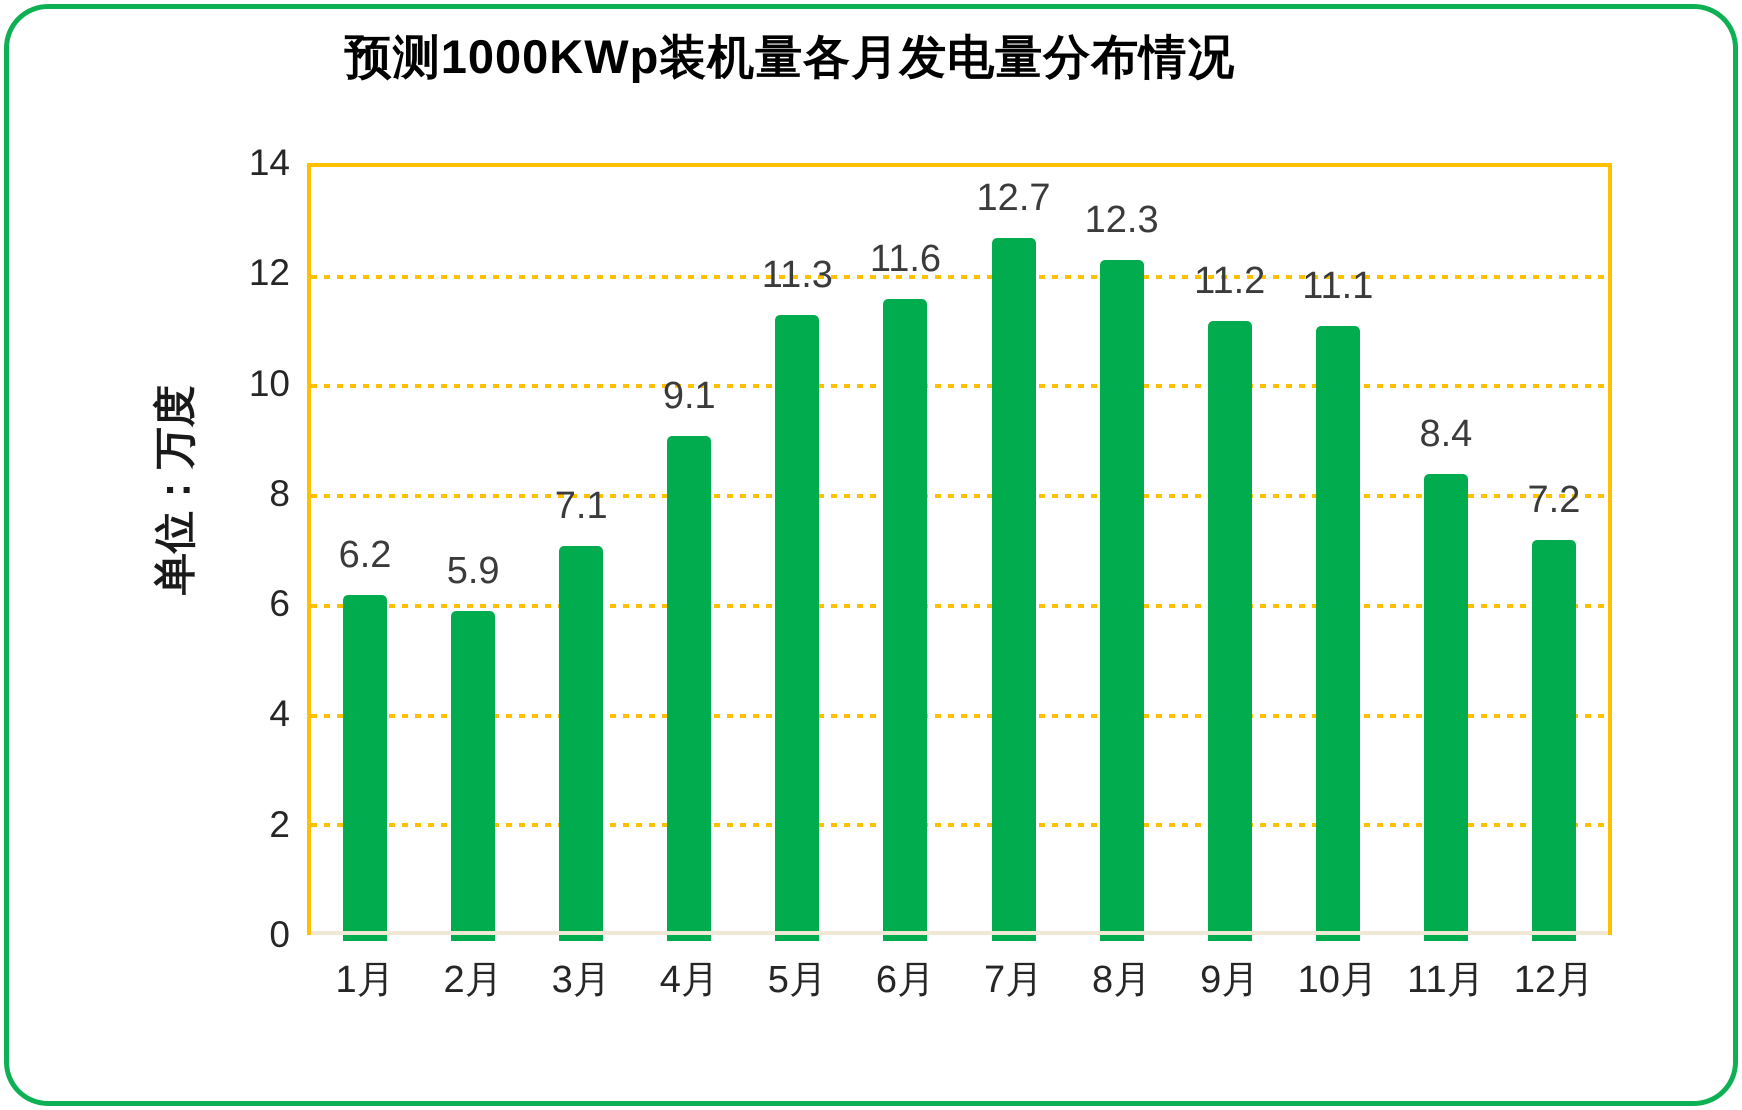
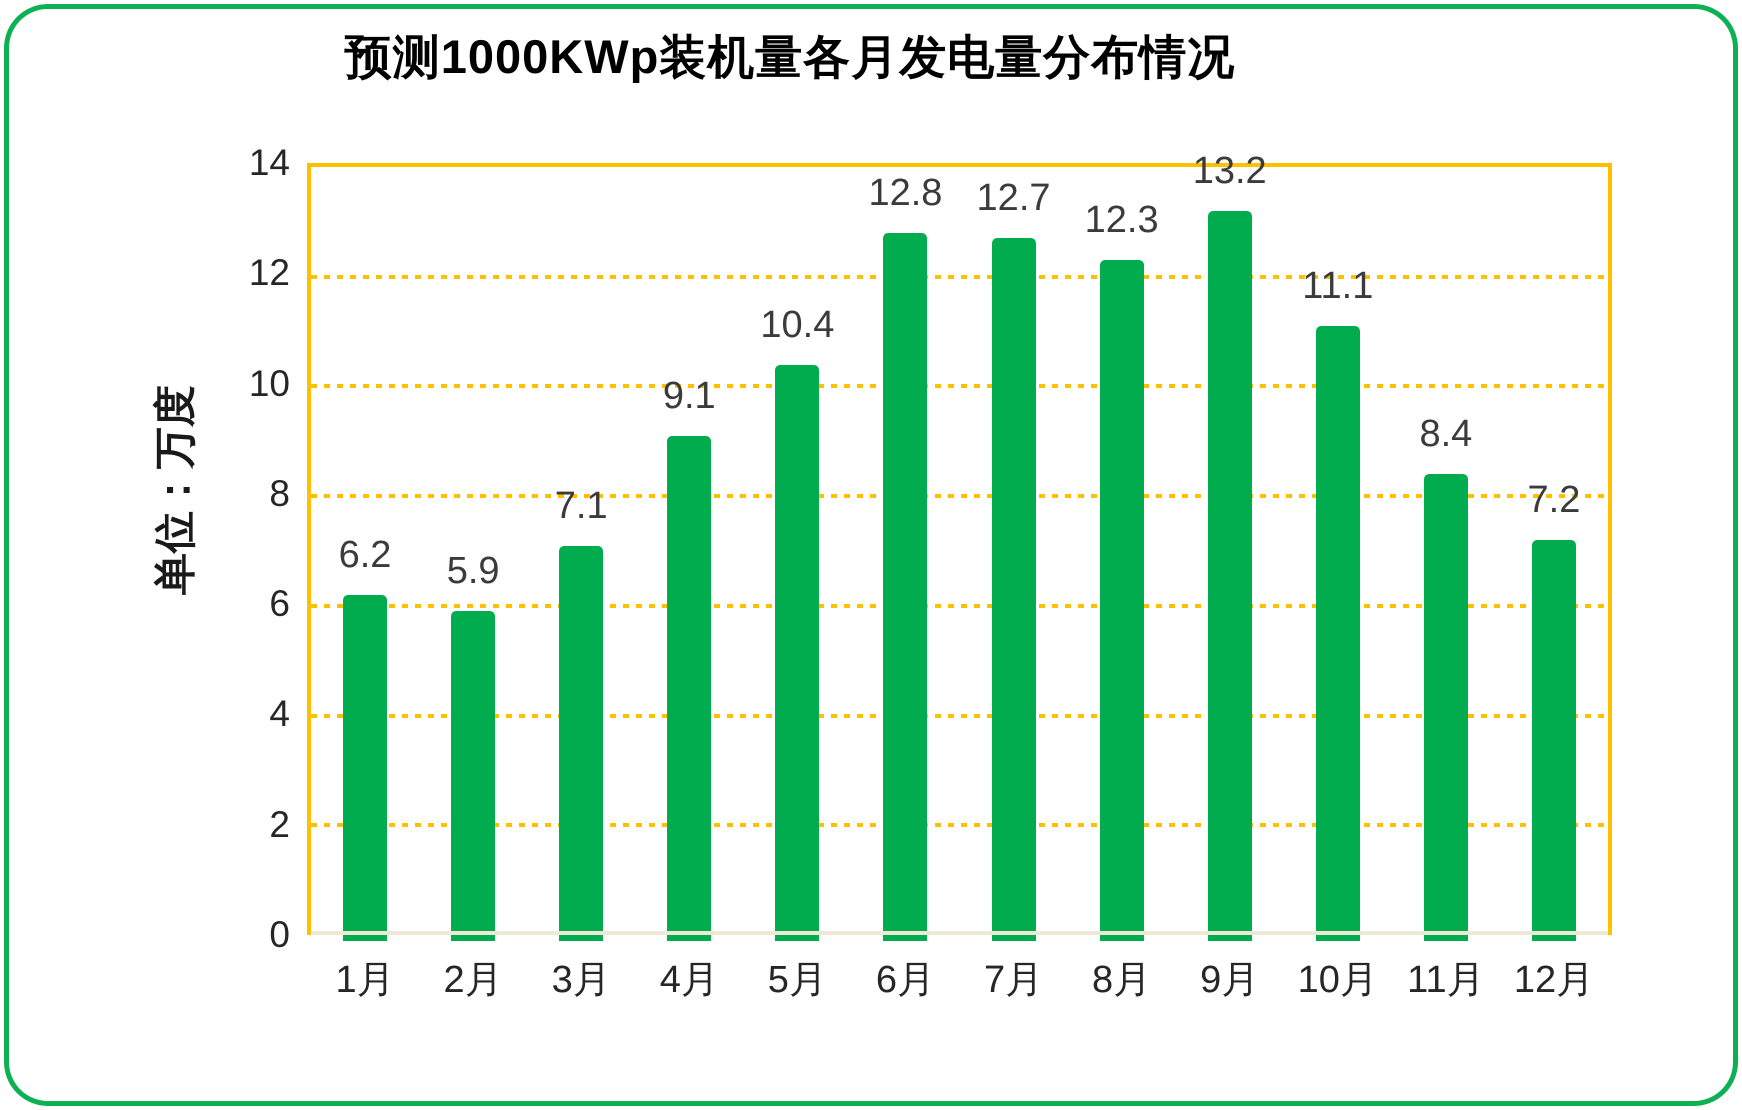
5月: 11.3 -> 10.4
6月: 11.6 -> 12.8
9月: 11.2 -> 13.2
